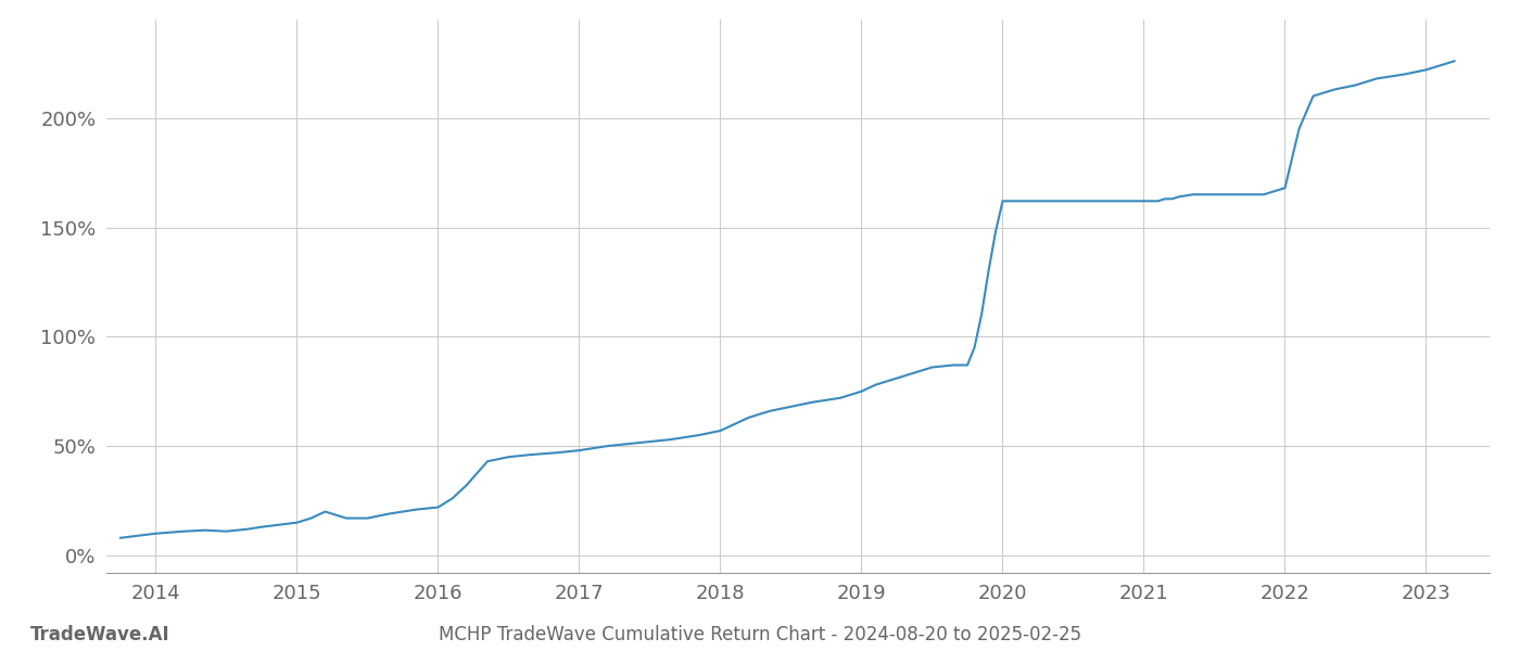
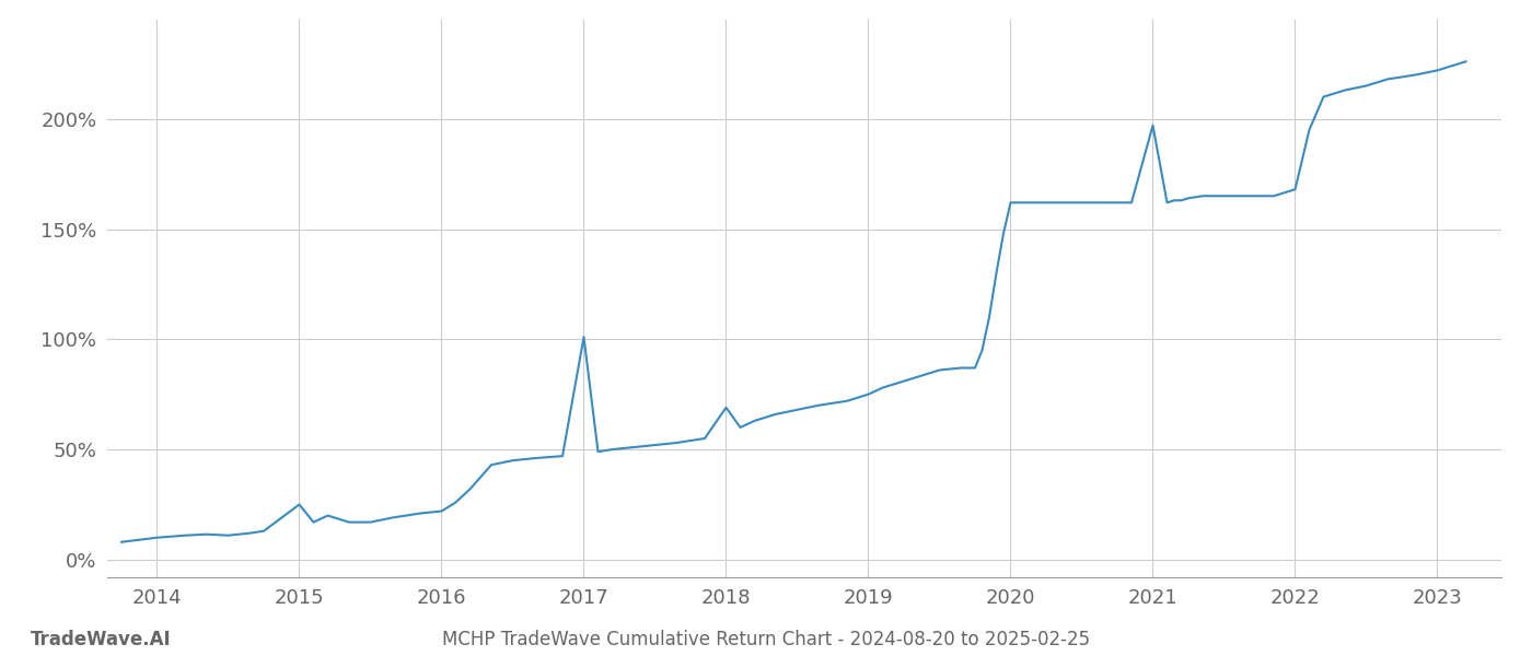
2015: 15.0% -> 25.0%
2017: 48.0% -> 101.0%
2018: 57.0% -> 69.0%
2021: 162.0% -> 197.0%
